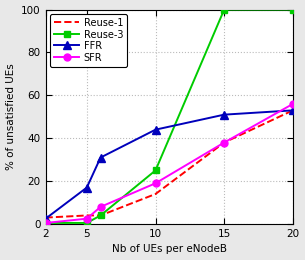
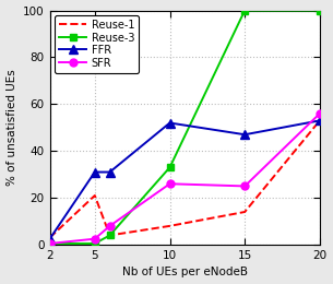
Reuse-1/5: 4 -> 21
FFR/5: 17.0 -> 31.0
Reuse-1/10: 14 -> 8
Reuse-3/10: 25.0 -> 33.0
FFR/10: 44.0 -> 52.0
SFR/10: 19.0 -> 26.0
Reuse-1/15: 38 -> 14
FFR/15: 51.0 -> 47.0
SFR/15: 38.0 -> 25.0
